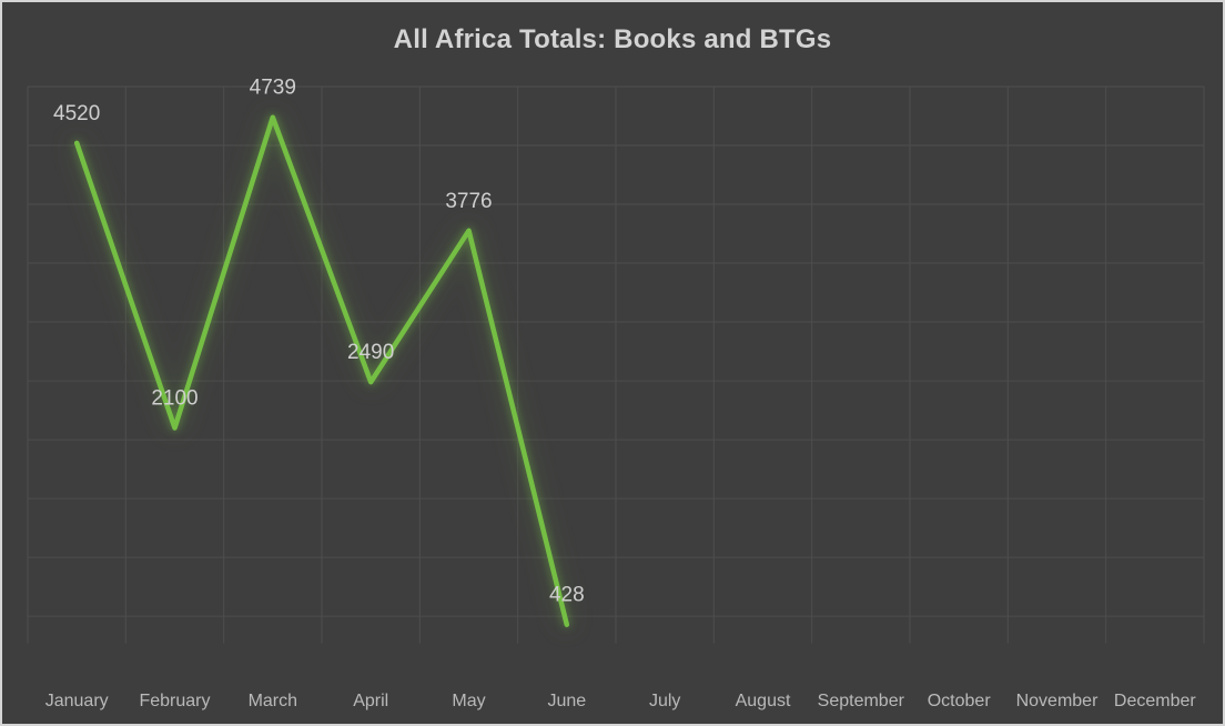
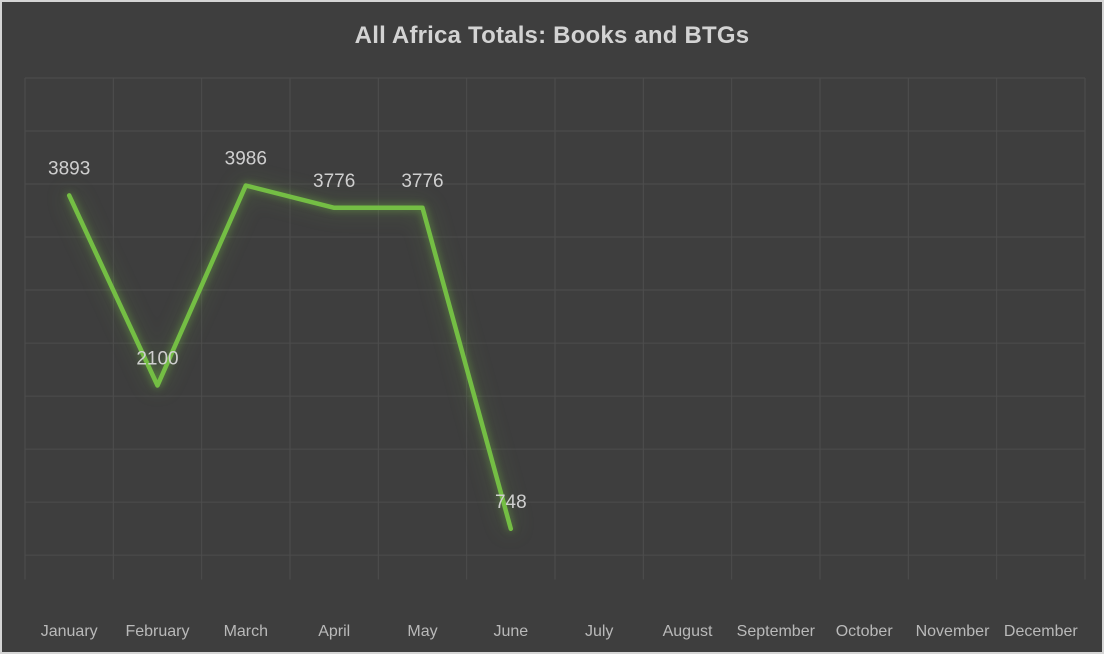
January: 4520 -> 3893
March: 4739 -> 3986
April: 2490 -> 3776
June: 428 -> 748
